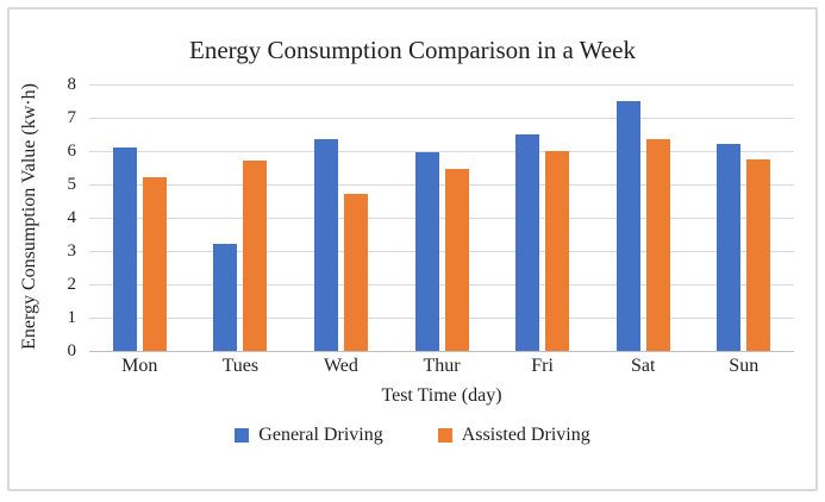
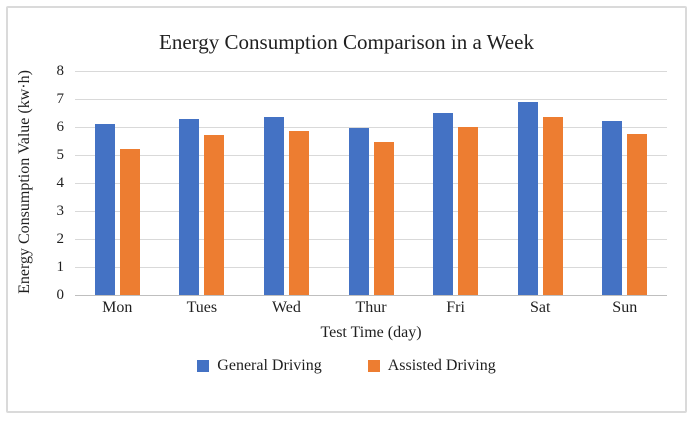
General Driving/Tues: 3.2 -> 6.3
Assisted Driving/Wed: 4.7 -> 5.8
General Driving/Sat: 7.5 -> 6.9
